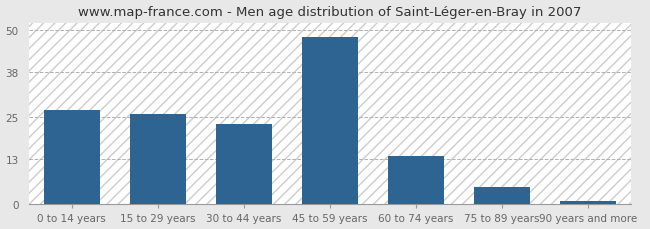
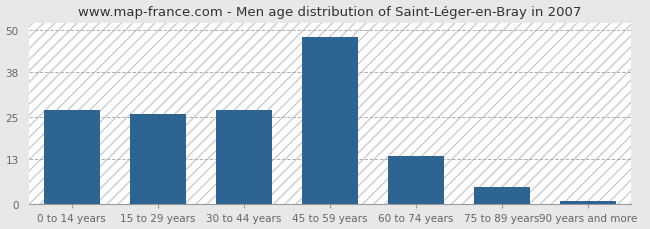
30 to 44 years: 23 -> 27
